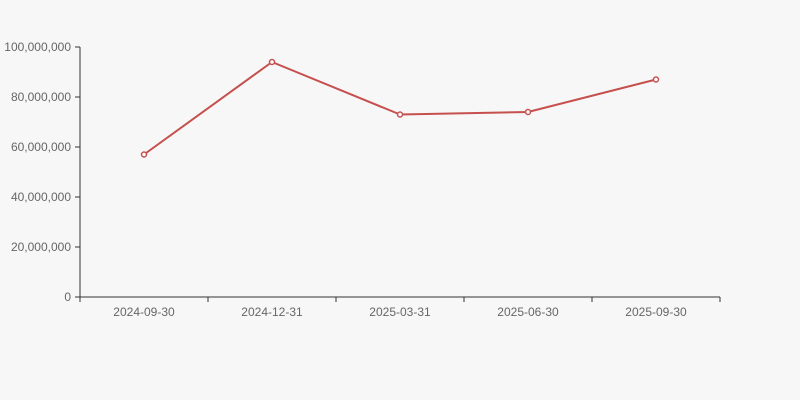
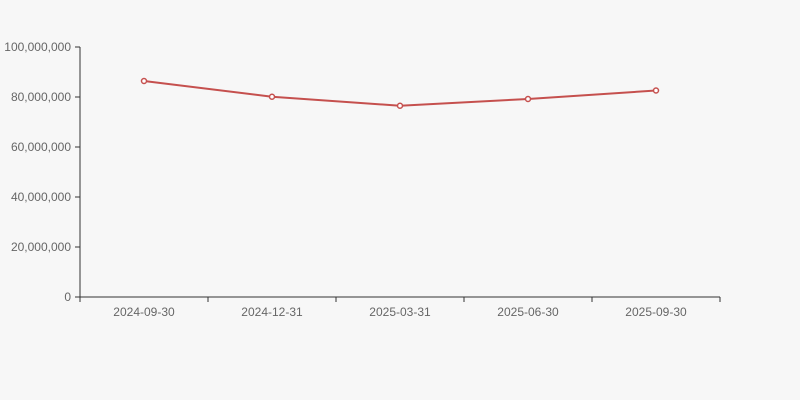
2024-09-30: 57000000 -> 86000000
2024-12-31: 94000000 -> 80000000
2025-03-31: 73000000 -> 76000000
2025-06-30: 74000000 -> 79000000
2025-09-30: 87000000 -> 83000000
